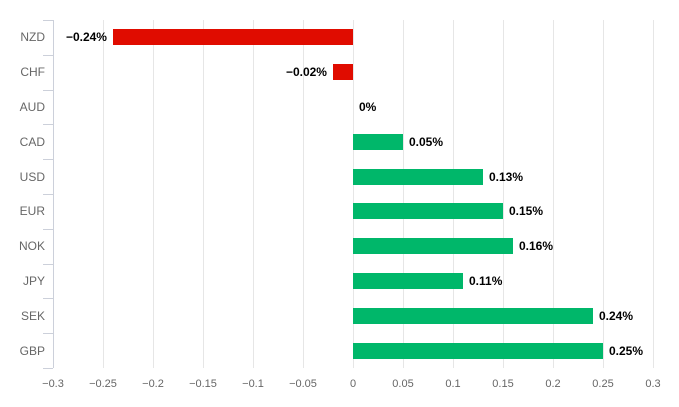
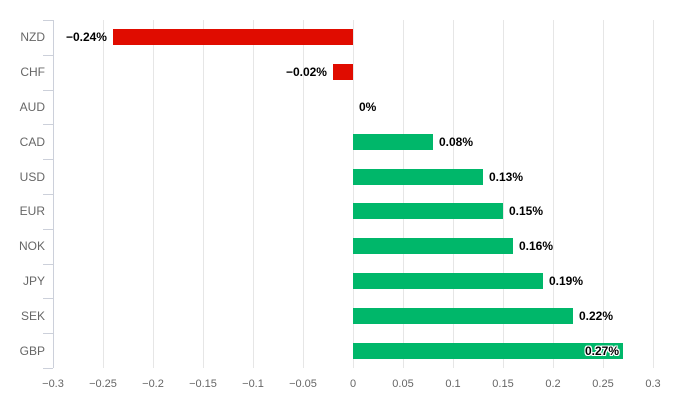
CAD: 0.05% -> 0.08%
JPY: 0.11% -> 0.19%
SEK: 0.24% -> 0.22%
GBP: 0.25% -> 0.27%
